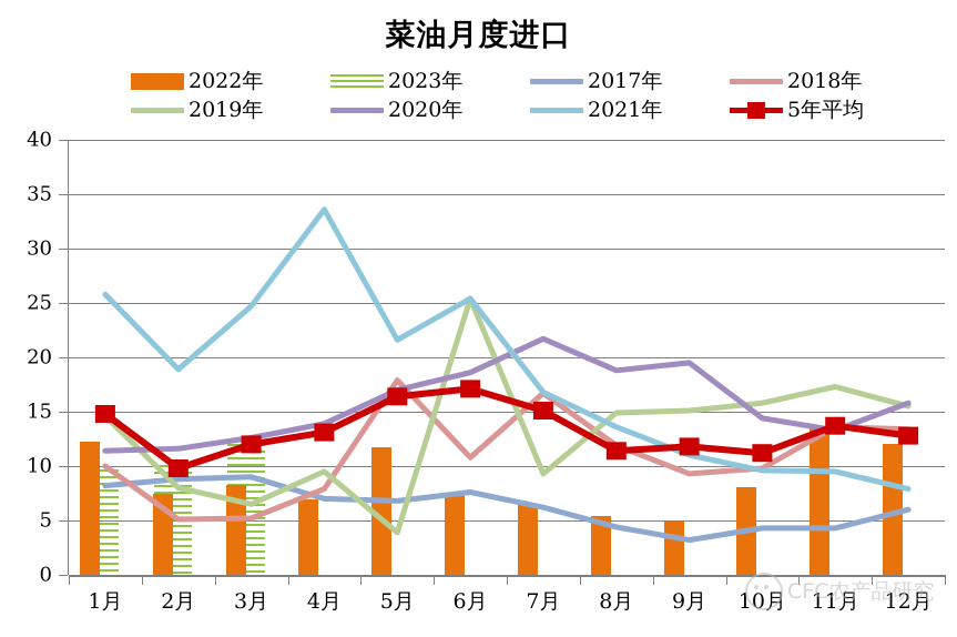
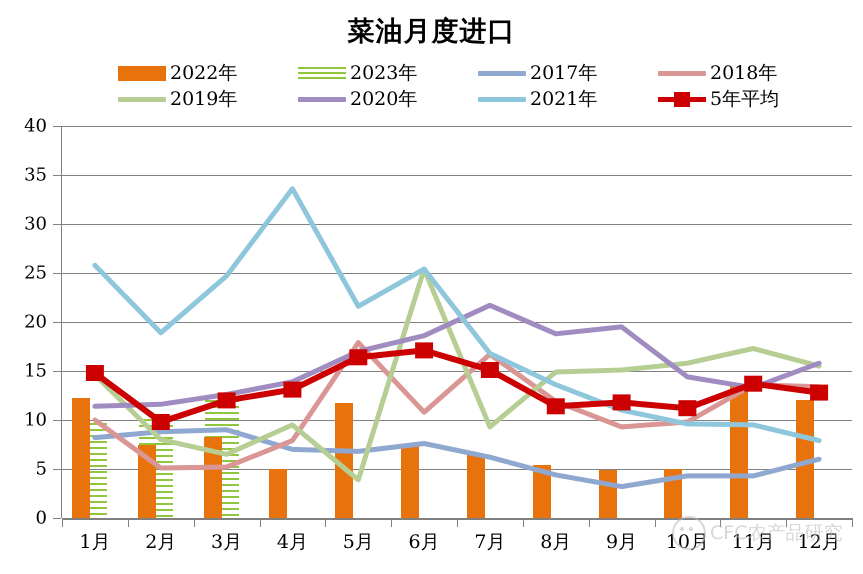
2022年/4月: 7 -> 5
2022年/10月: 8 -> 5
